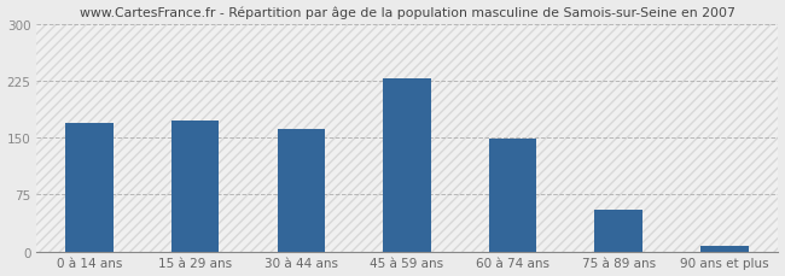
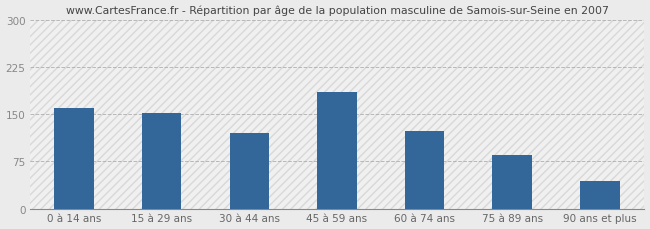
0 à 14 ans: 170 -> 160
15 à 29 ans: 172 -> 152
30 à 44 ans: 162 -> 120
45 à 59 ans: 229 -> 186
60 à 74 ans: 149 -> 124
75 à 89 ans: 55 -> 86
90 ans et plus: 8 -> 44
